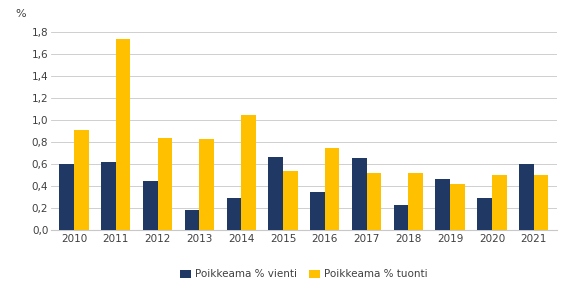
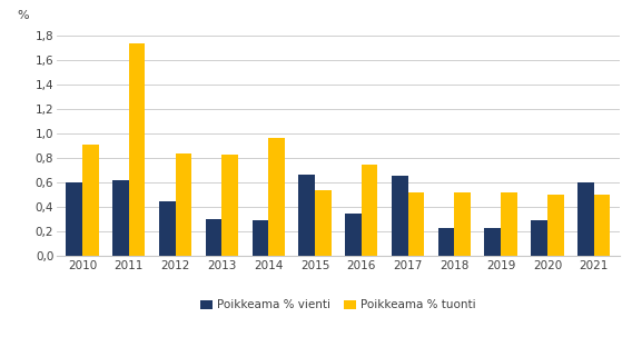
Poikkeama % vienti/2013: 0,18 -> 0,30
Poikkeama % tuonti/2014: 1,05 -> 0,97
Poikkeama % vienti/2019: 0,47 -> 0,23
Poikkeama % tuonti/2019: 0,42 -> 0,52
